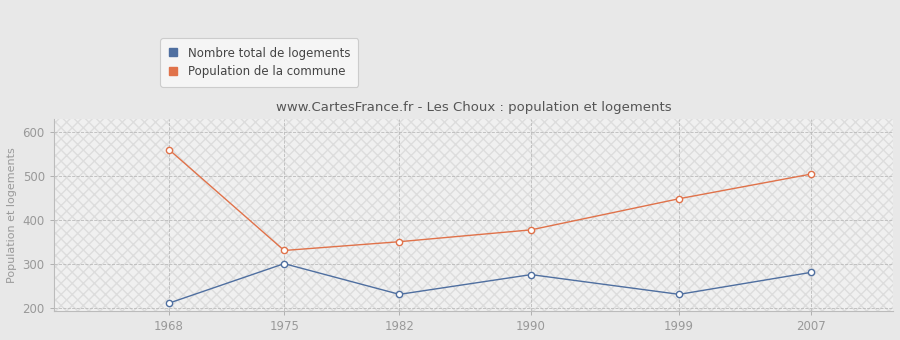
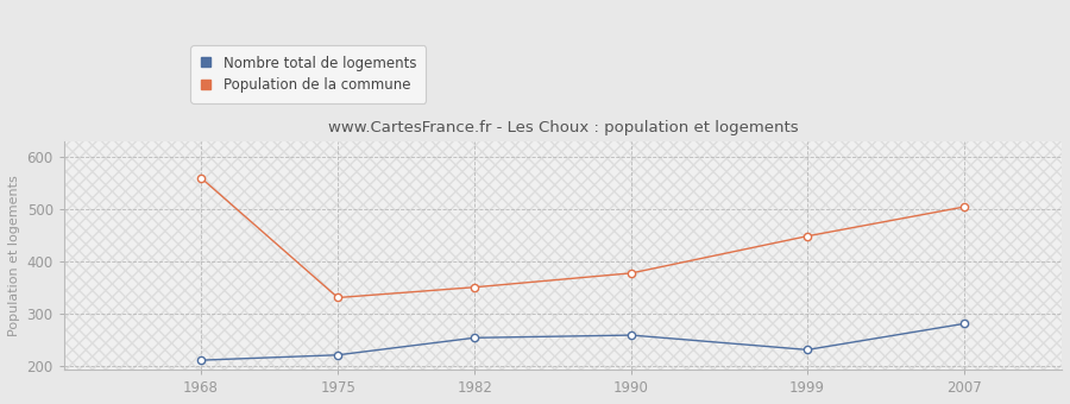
Nombre total de logements/1975: 300 -> 220
Nombre total de logements/1982: 230 -> 253
Nombre total de logements/1990: 275 -> 258
